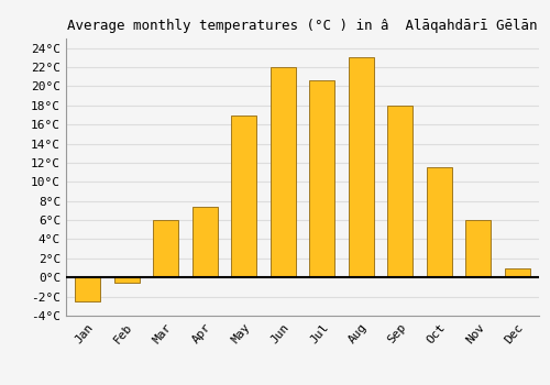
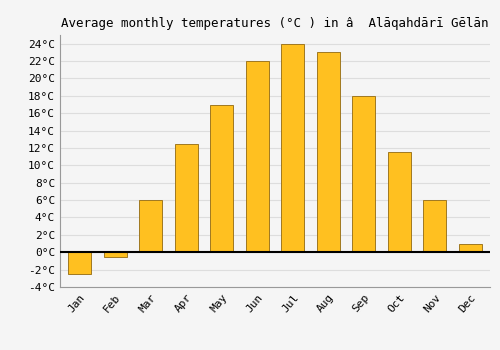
Apr: 7.4°C -> 12.5°C
Jul: 20.6°C -> 24.0°C
